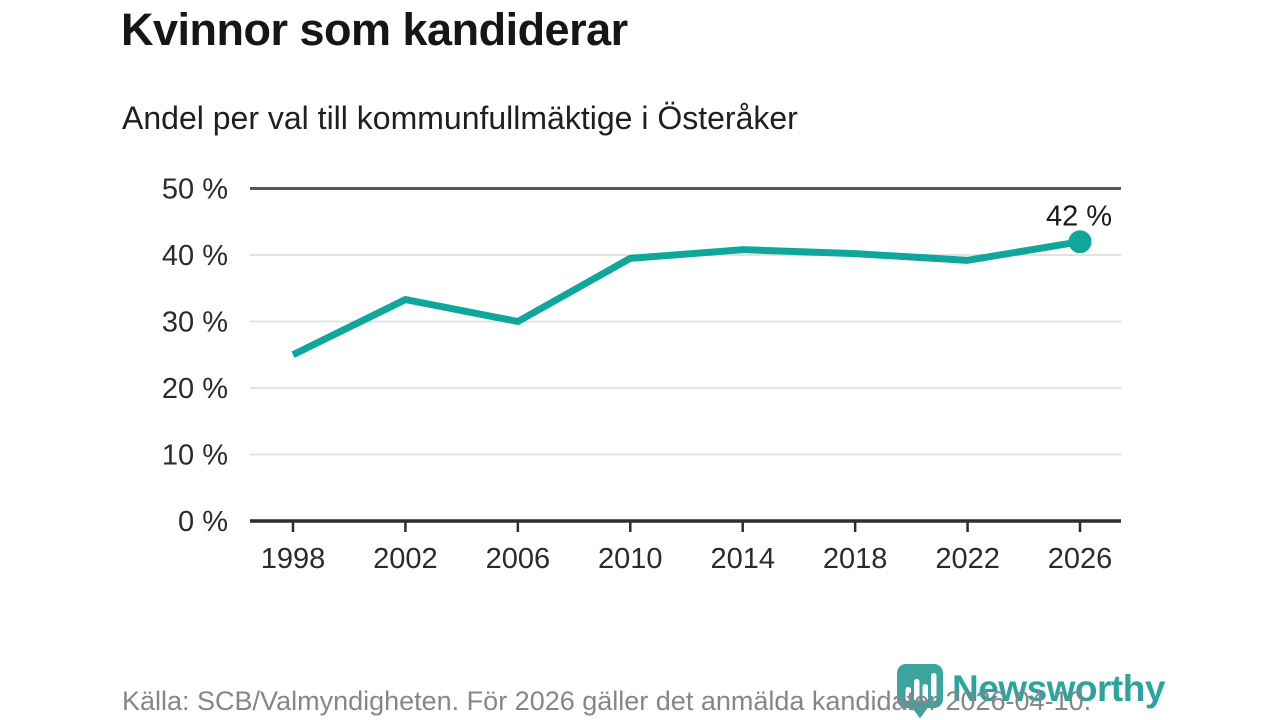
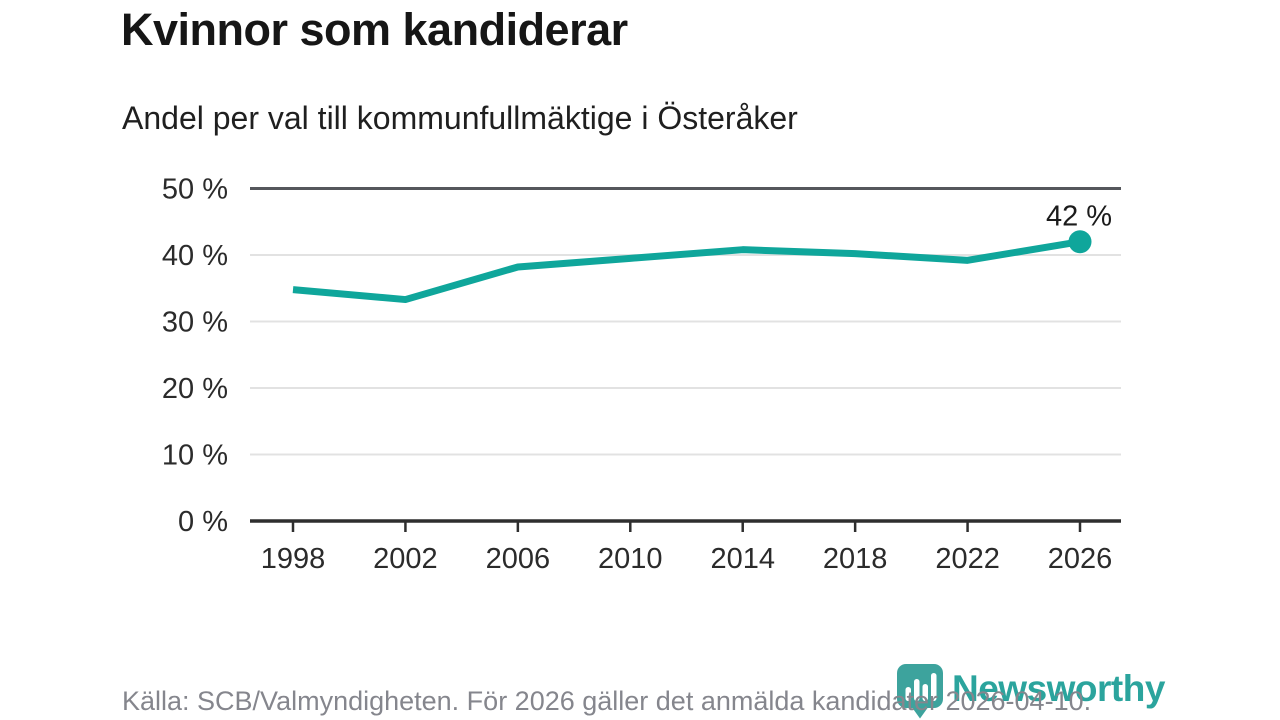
1998: 25% -> 35%
2006: 30% -> 38%
